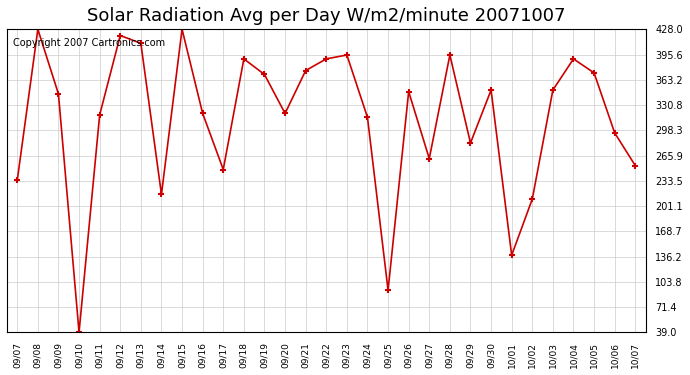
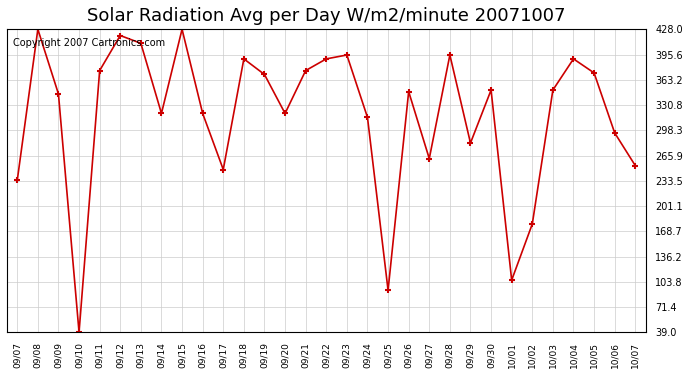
09/11: 318 -> 375
09/14: 216 -> 320
10/01: 138 -> 106
10/02: 210 -> 178
